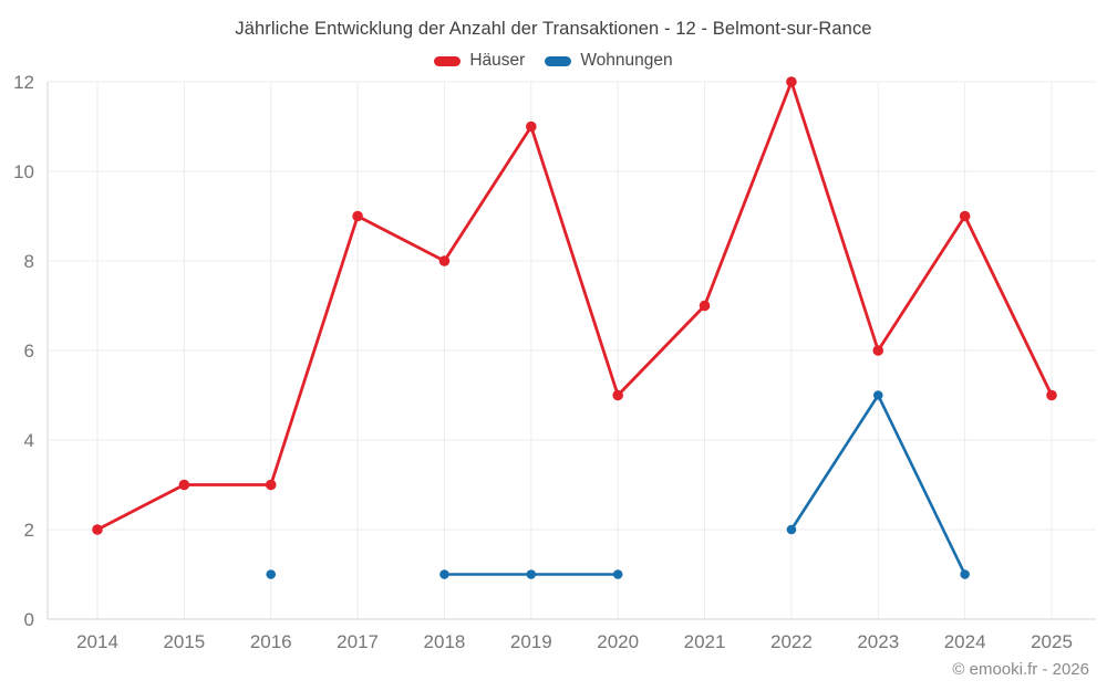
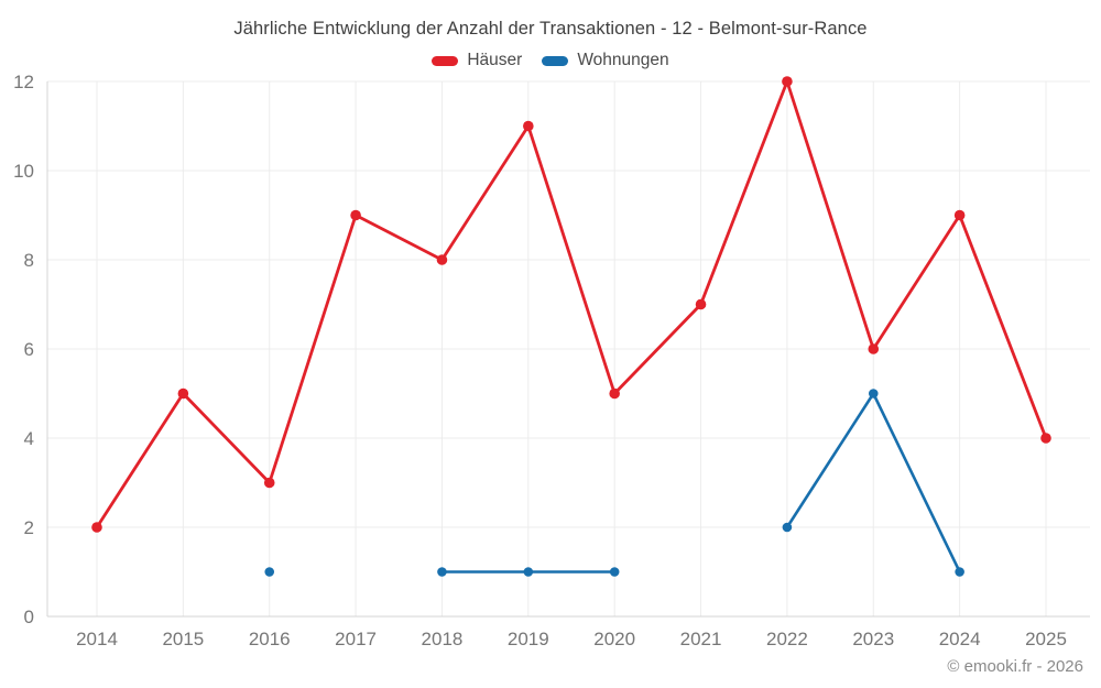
Häuser/2015: 3 -> 5
Häuser/2025: 5 -> 4
